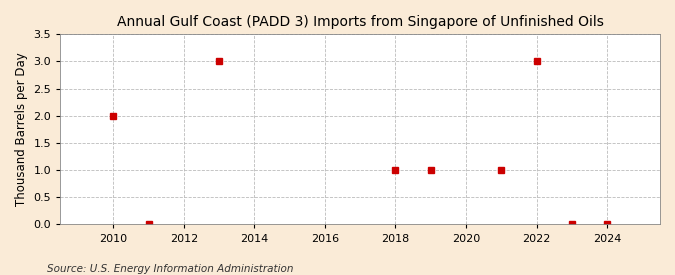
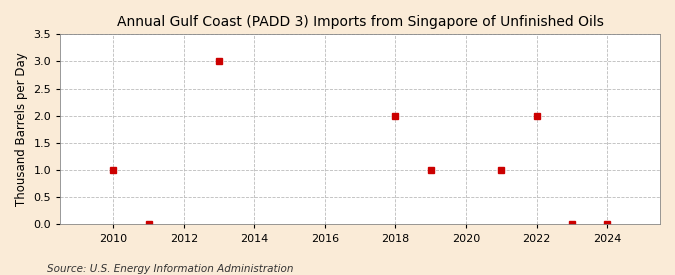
2010: 2 -> 1
2018: 1 -> 2
2022: 3 -> 2
